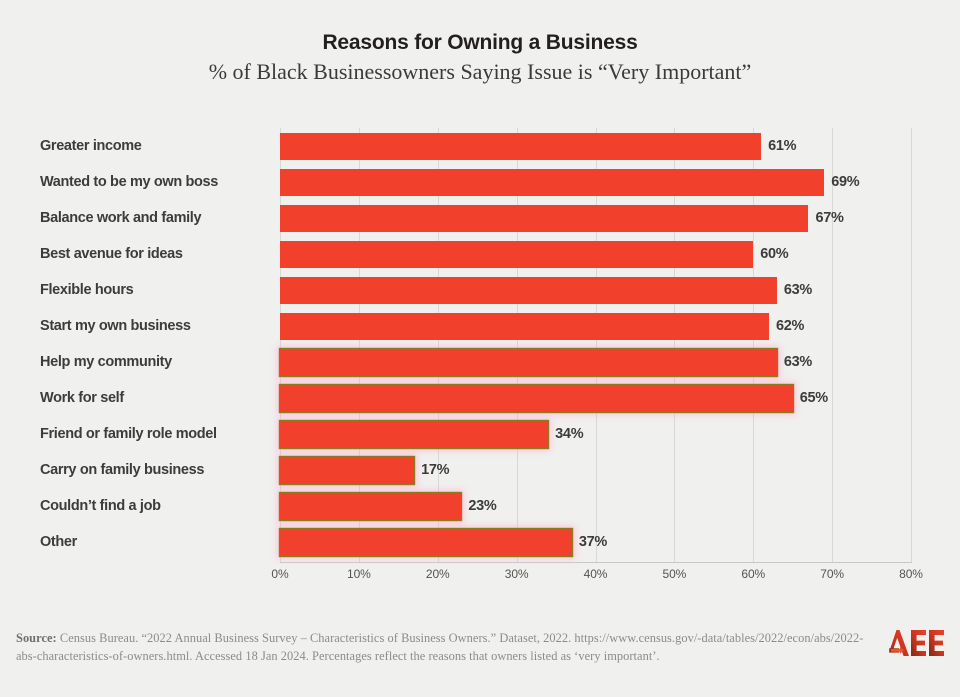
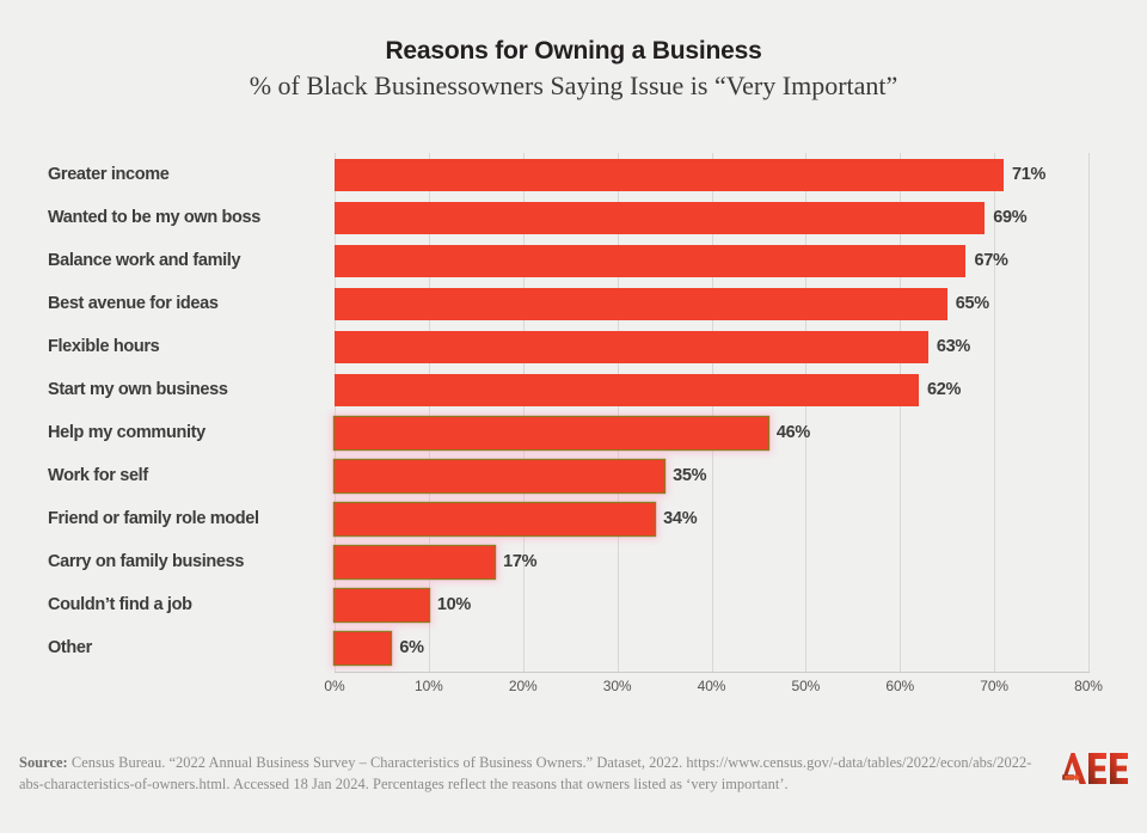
Greater income: 61% -> 71%
Best avenue for ideas: 60% -> 65%
Help my community: 63% -> 46%
Work for self: 65% -> 35%
Couldn’t find a job: 23% -> 10%
Other: 37% -> 6%
